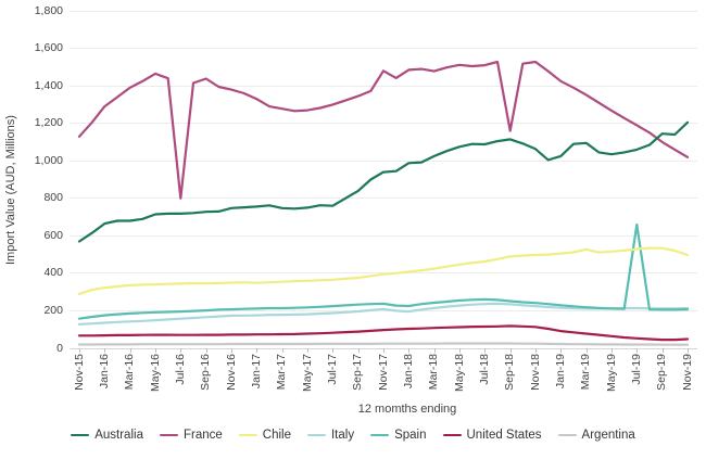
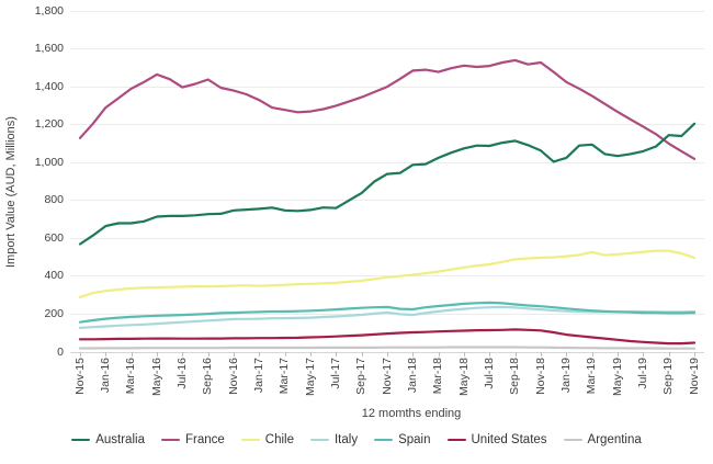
France/Jul-16: 800 -> 1400
France/Nov-17: 1480 -> 1400
France/Sep-18: 1160 -> 1540
Spain/Jul-19: 660 -> 210
